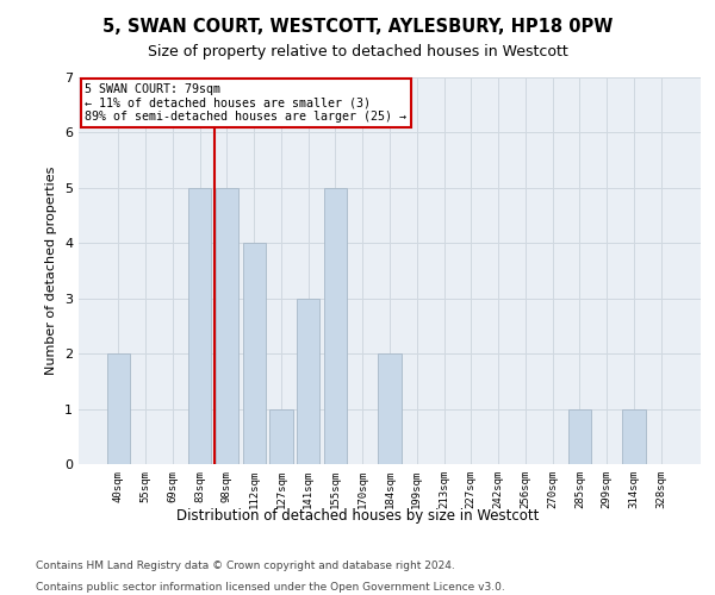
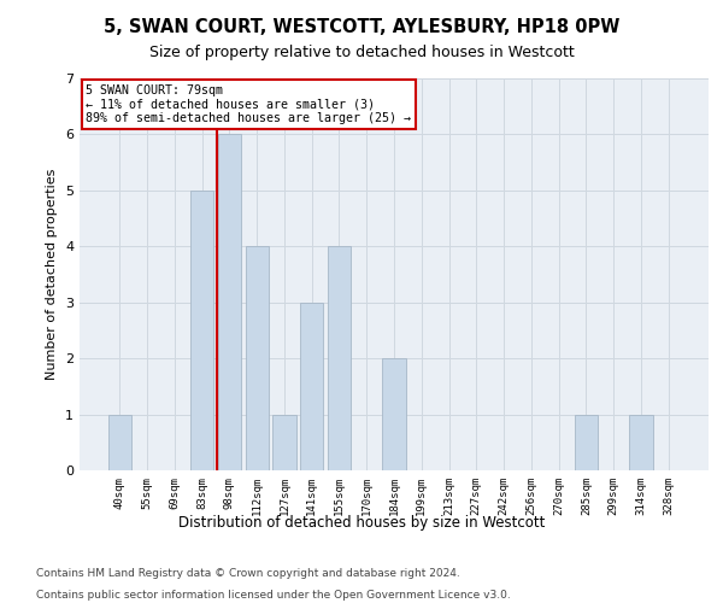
40sqm: 2 -> 1
98sqm: 5 -> 6
155sqm: 5 -> 4
